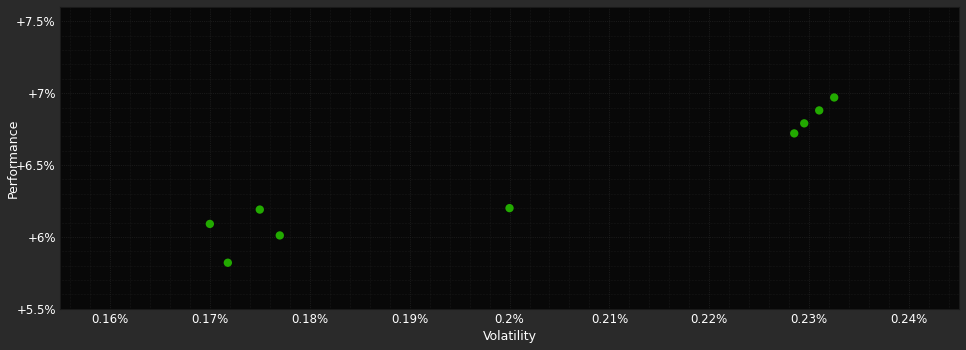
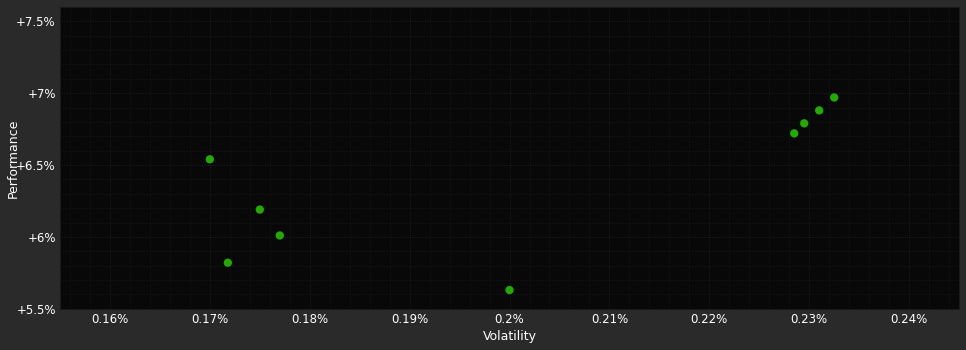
0.17%: 6.09% -> 6.54%
0.2%: 6.20% -> 5.63%
